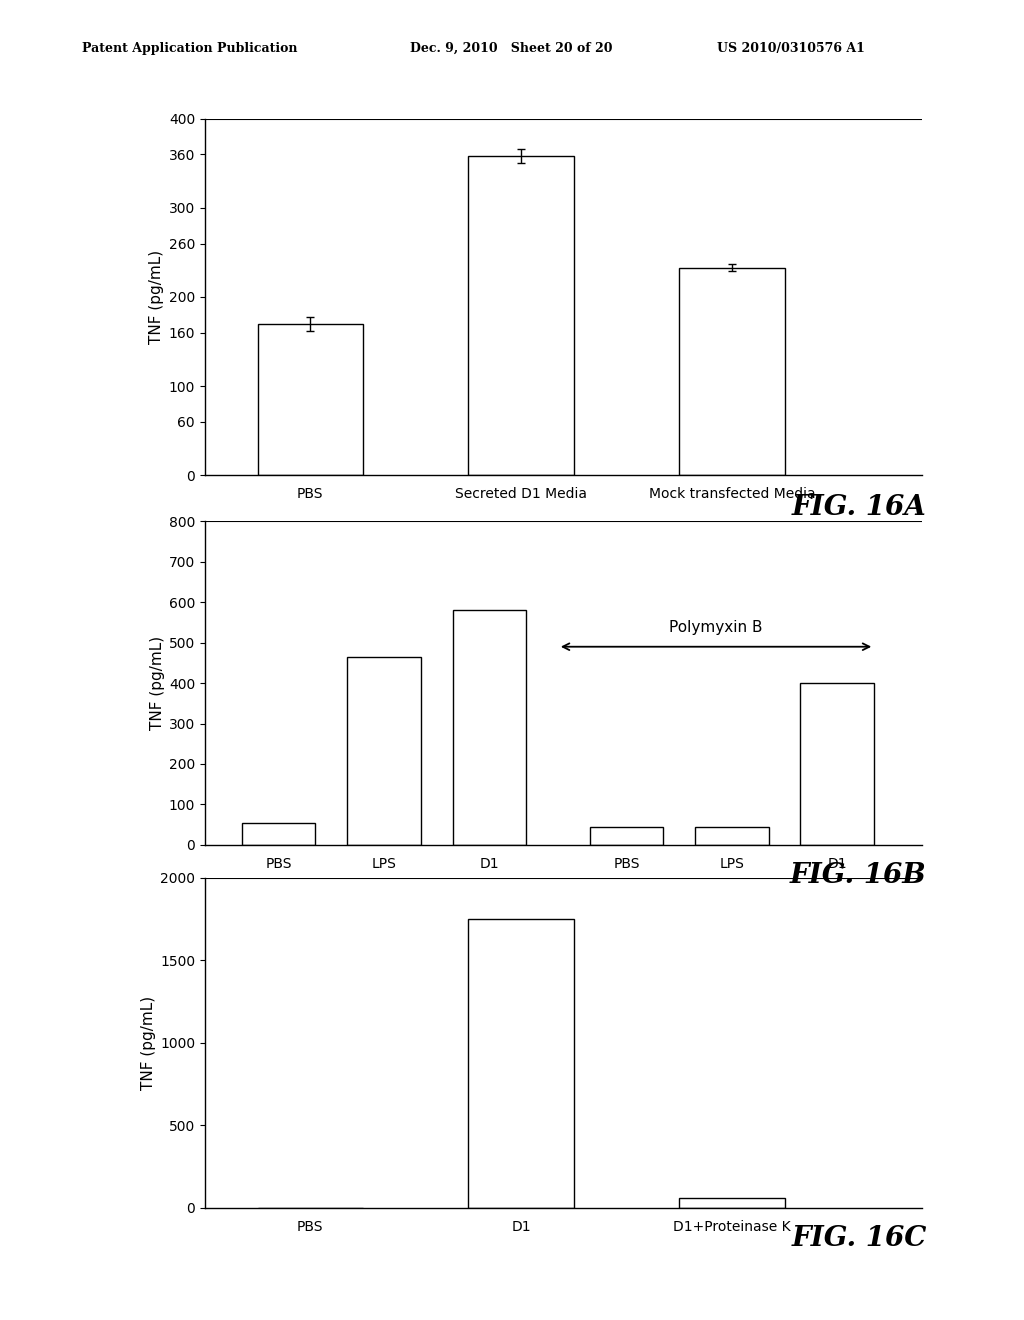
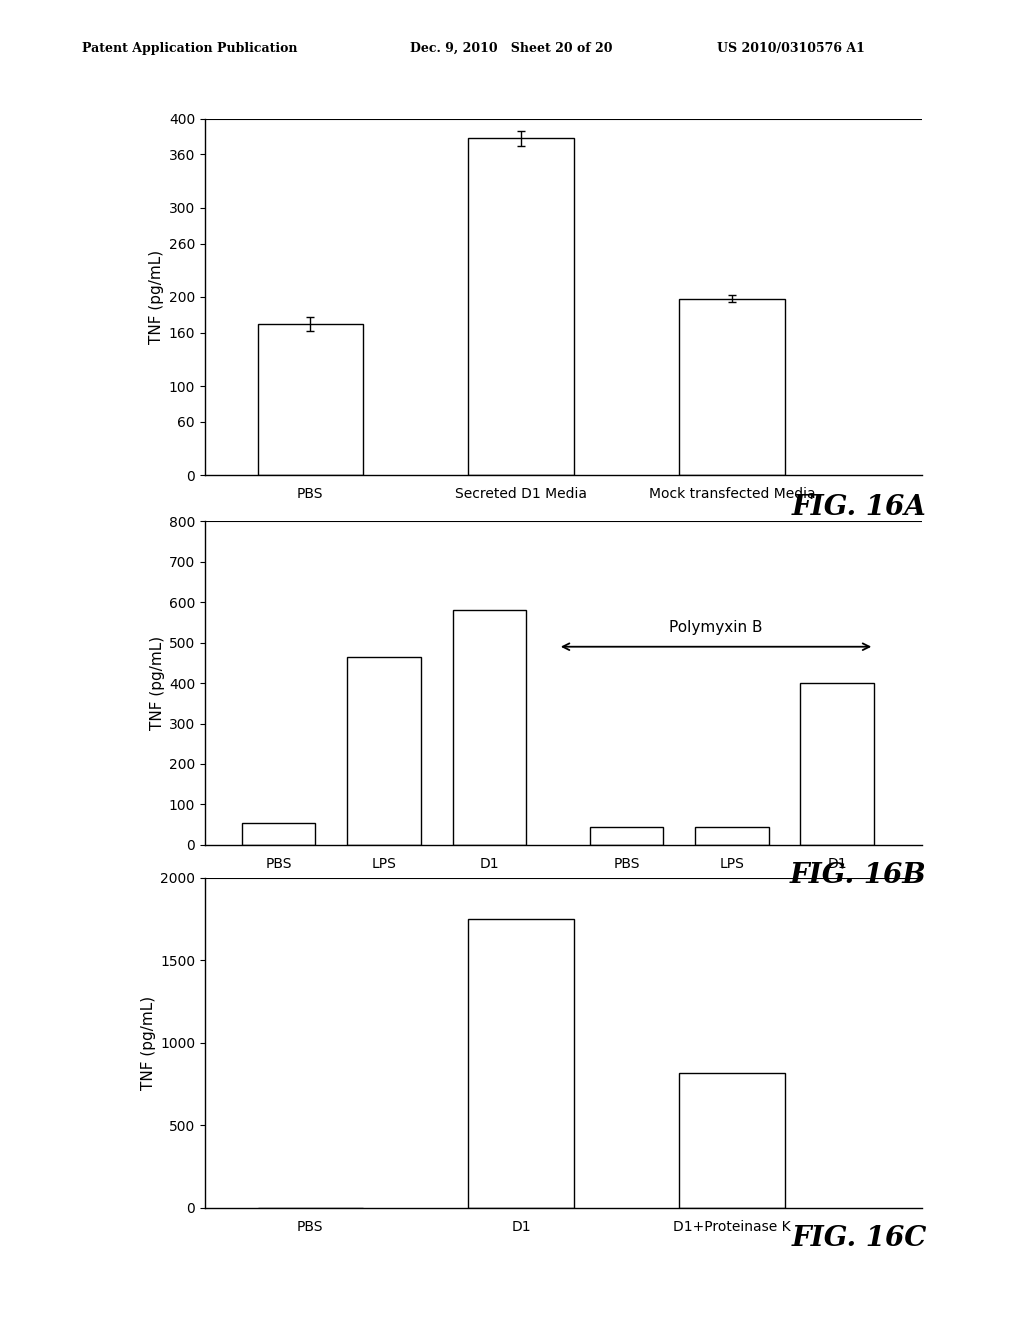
Secreted D1 Media: 358 -> 378
Mock transfected Media: 233 -> 198
D1+Proteinase K: 60 -> 820
